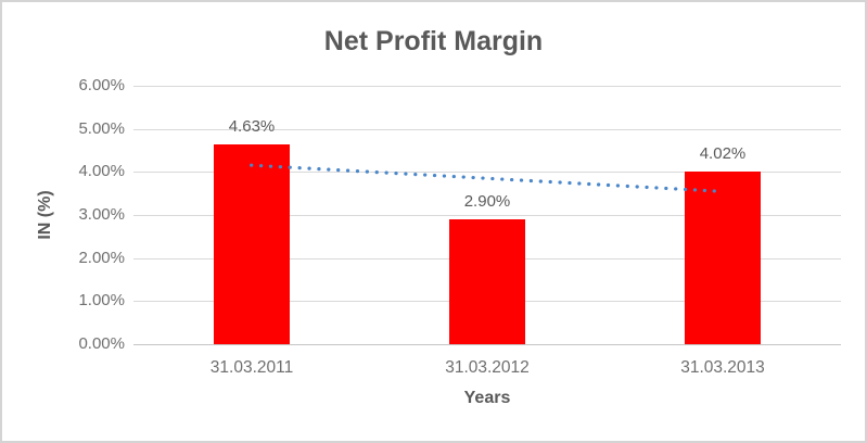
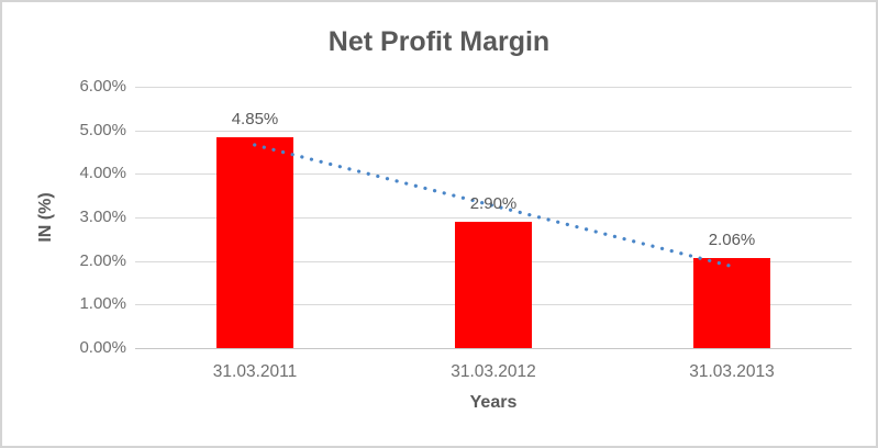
31.03.2011: 4.63% -> 4.85%
31.03.2013: 4.02% -> 2.06%
